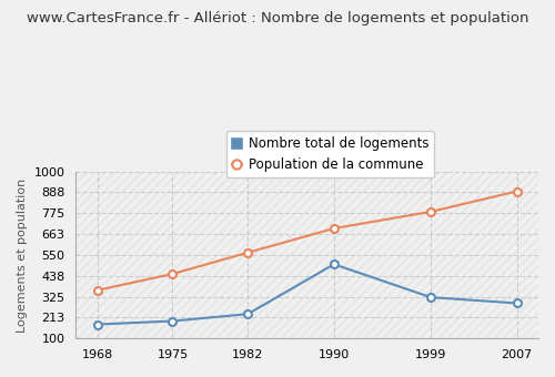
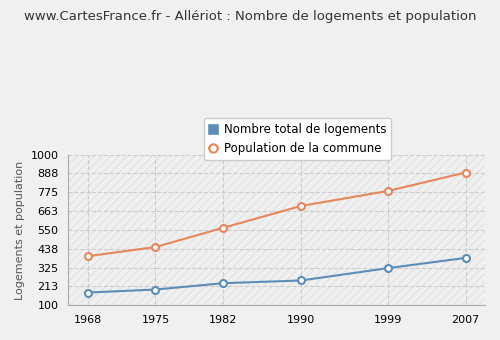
Population de la commune/1968: 360 -> 390
Nombre total de logements/1990: 500 -> 250
Nombre total de logements/2007: 290 -> 380
